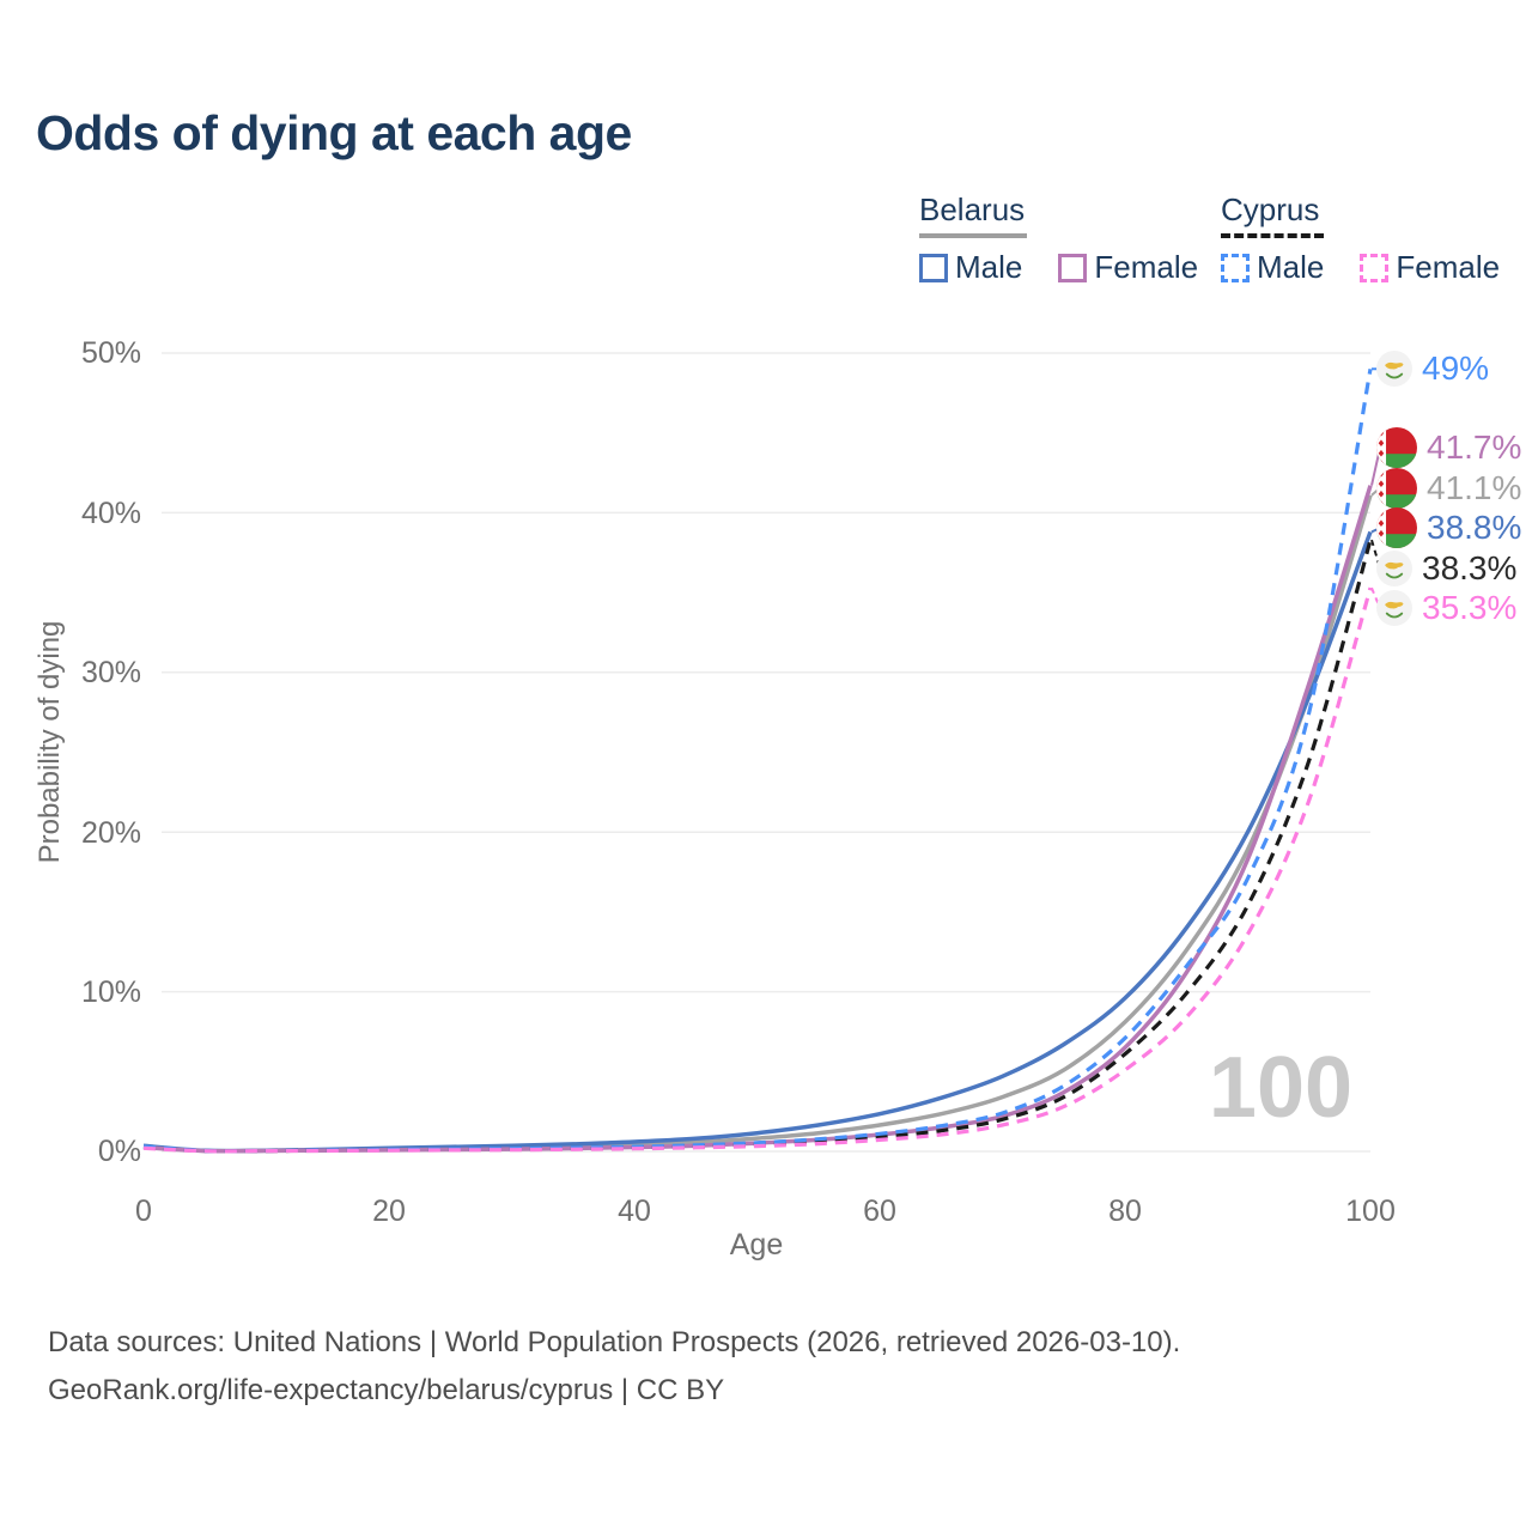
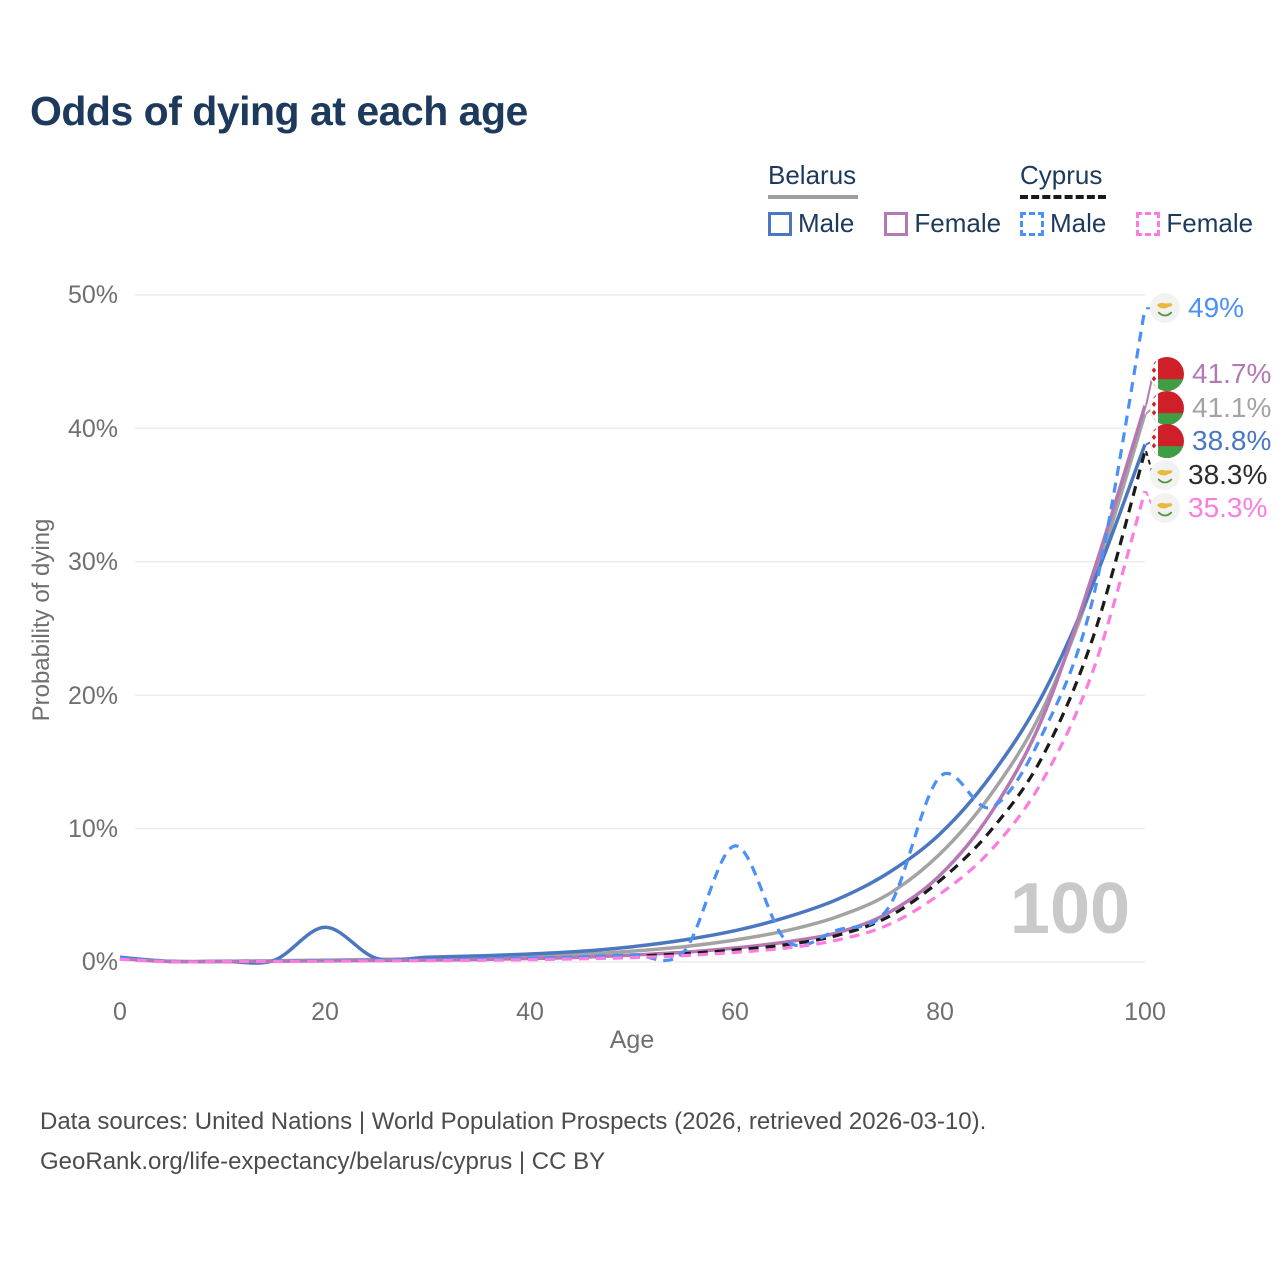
Belarus Male/20: 0.2% -> 2.6%
Cyprus Male/60: 1.1% -> 8.7%
Cyprus Male/80: 7.1% -> 13.9%
